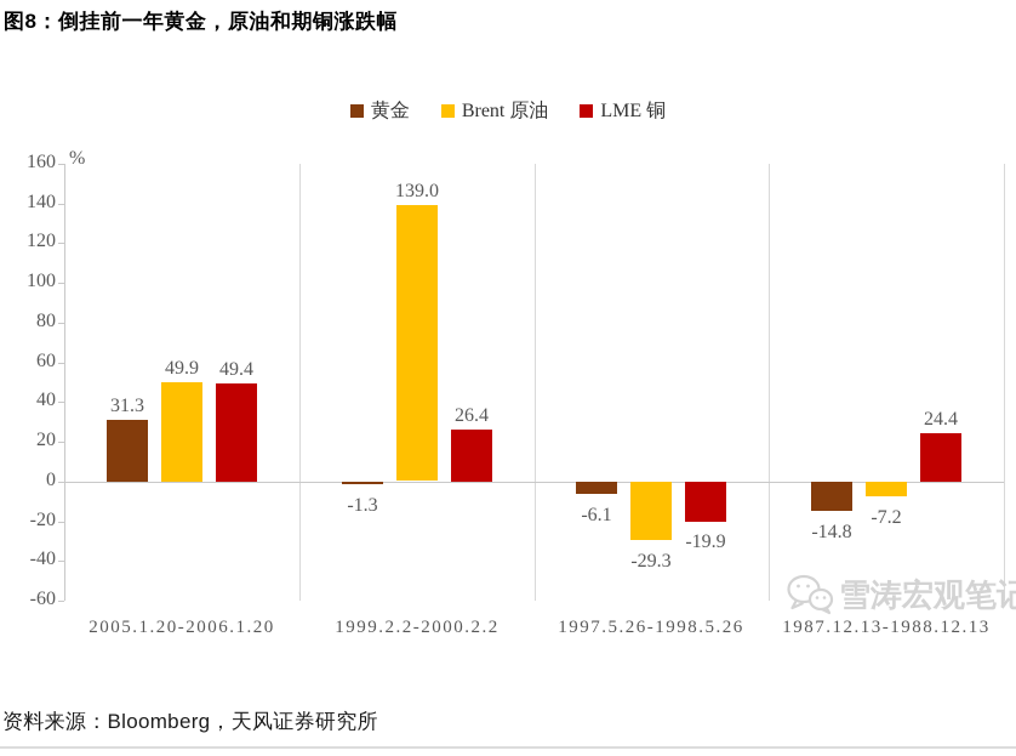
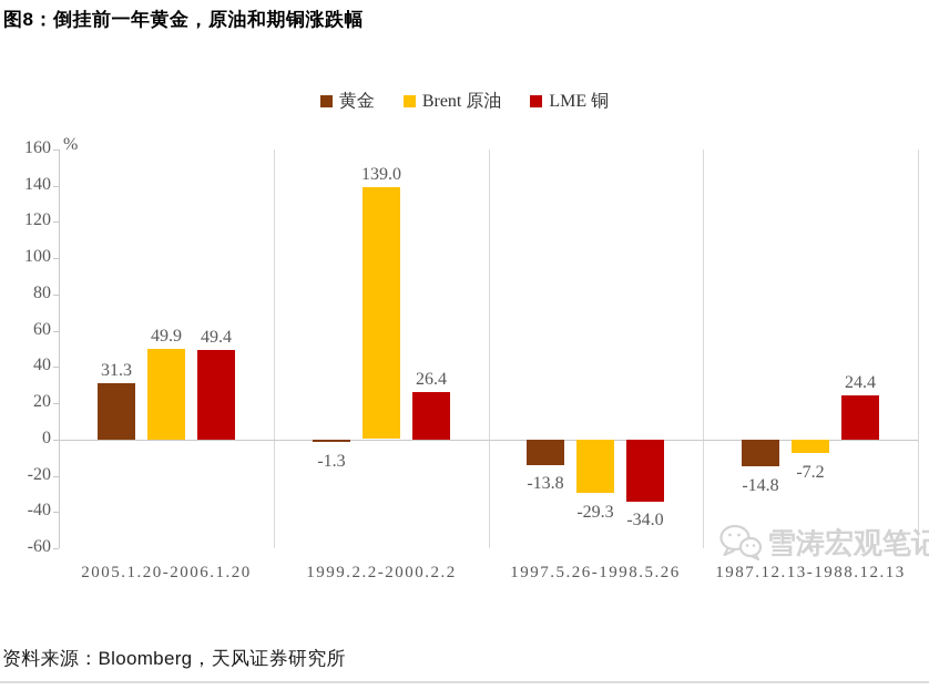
黄金/1997.5.26-1998.5.26: -6.1 -> -13.8
LME 铜/1997.5.26-1998.5.26: -19.9 -> -34.0
